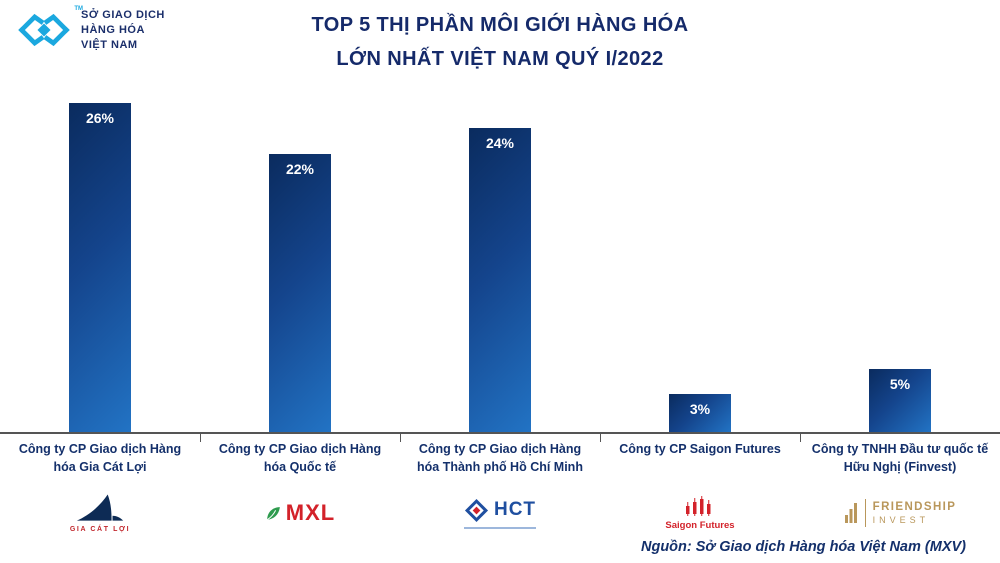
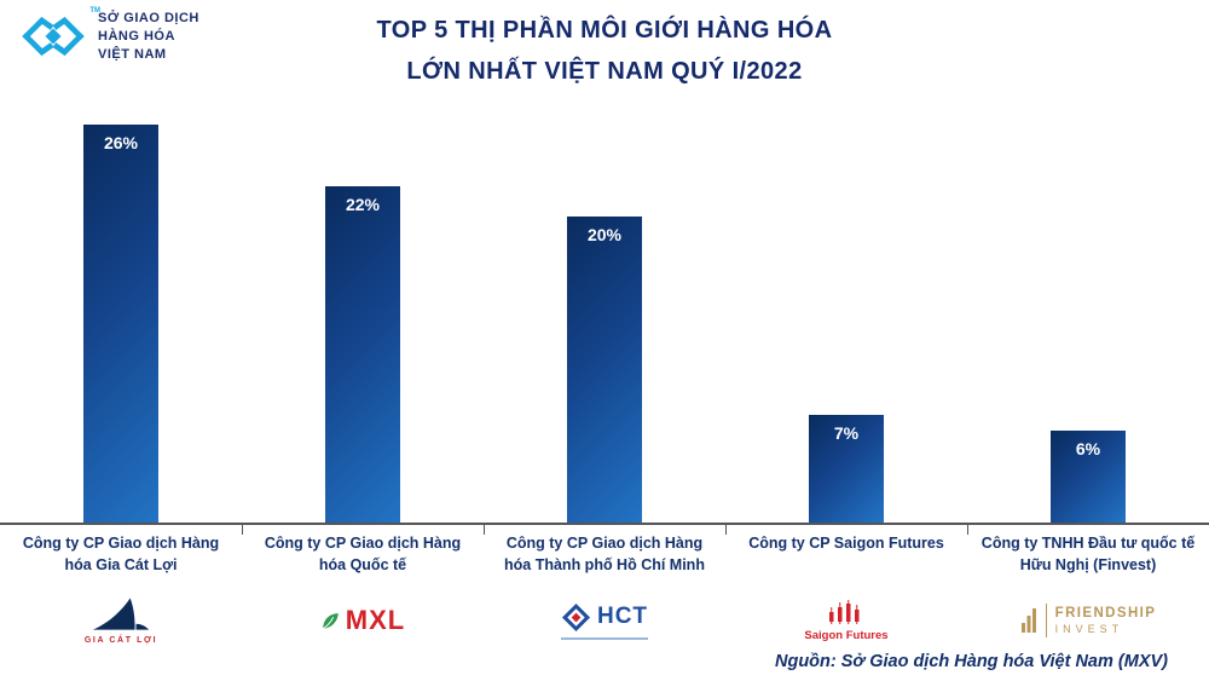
Công ty CP Giao dịch Hàng hóa Thành phố Hồ Chí Minh: 24% -> 20%
Công ty CP Saigon Futures: 3% -> 7%
Công ty TNHH Đầu tư quốc tế Hữu Nghị (Finvest): 5% -> 6%
